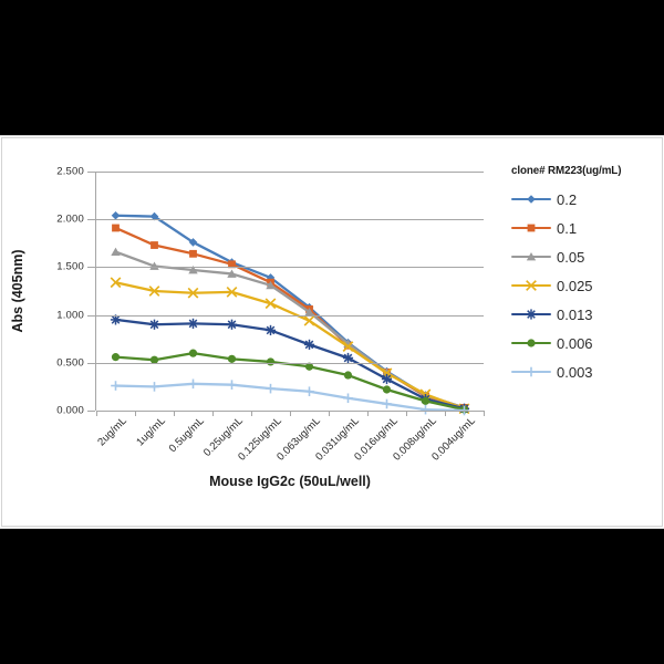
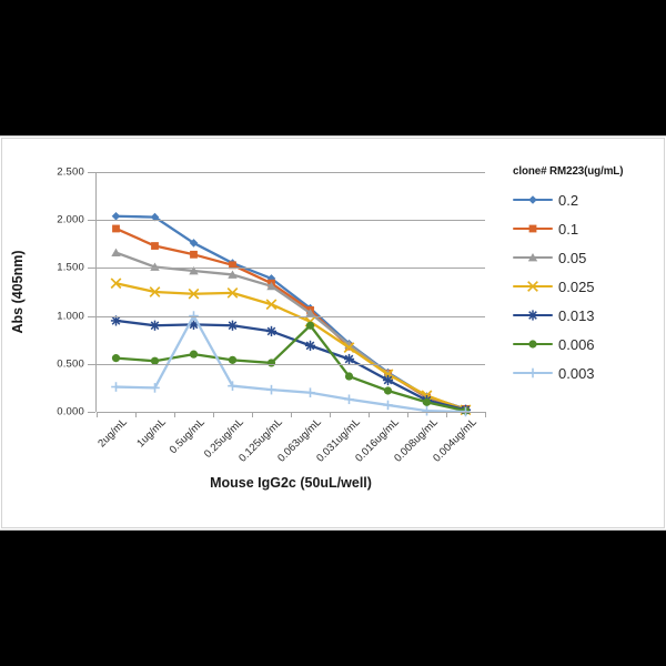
0.003/0.5ug/mL: 0.3 -> 1.0
0.006/0.063ug/mL: 0.5 -> 0.9
